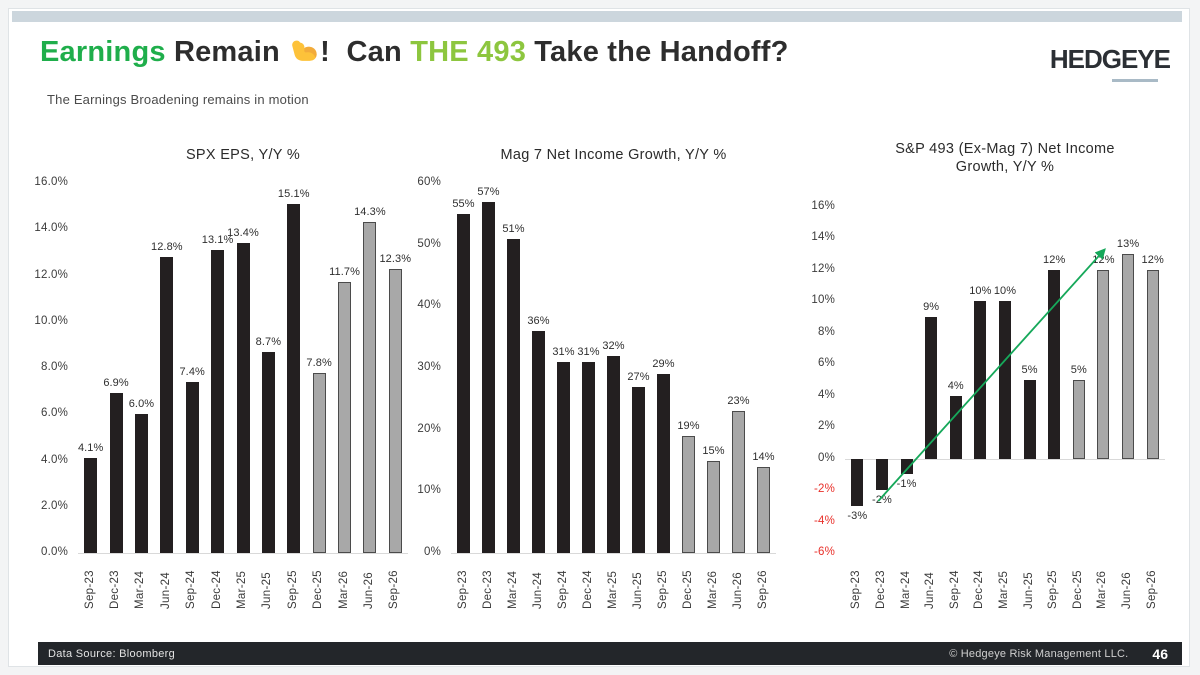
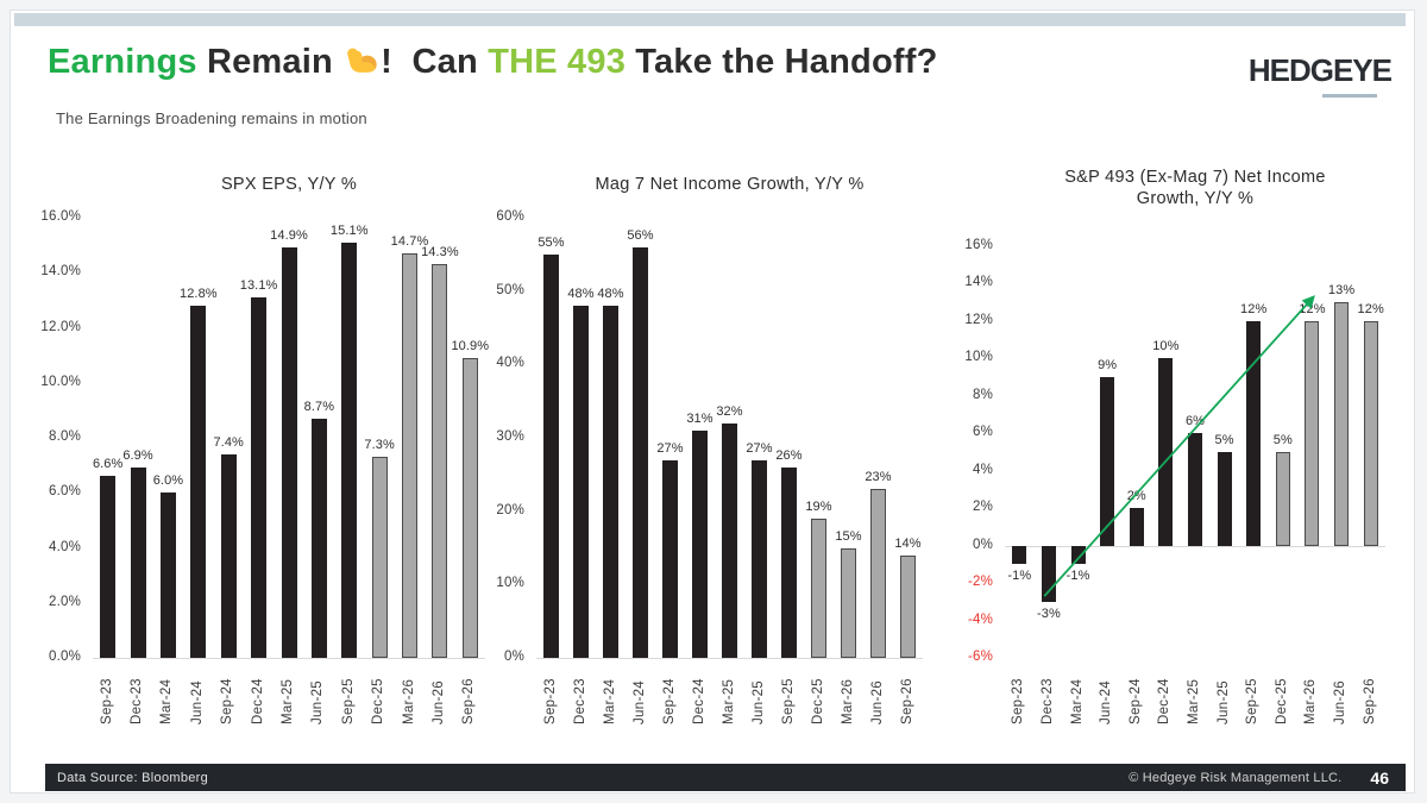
SPX EPS, Y/Y %/Sep-23: 4.1% -> 6.6%
SPX EPS, Y/Y %/Mar-25: 13.4% -> 14.9%
SPX EPS, Y/Y %/Dec-25: 7.8% -> 7.3%
SPX EPS, Y/Y %/Mar-26: 11.7% -> 14.7%
SPX EPS, Y/Y %/Sep-26: 12.3% -> 10.9%
Mag 7 Net Income Growth, Y/Y %/Dec-23: 57% -> 48%
Mag 7 Net Income Growth, Y/Y %/Mar-24: 51% -> 48%
Mag 7 Net Income Growth, Y/Y %/Jun-24: 36% -> 56%
Mag 7 Net Income Growth, Y/Y %/Sep-24: 31% -> 27%
Mag 7 Net Income Growth, Y/Y %/Sep-25: 29% -> 26%
S&P 493 (Ex-Mag 7) Net Income Growth, Y/Y %/Sep-23: -3% -> -1%
S&P 493 (Ex-Mag 7) Net Income Growth, Y/Y %/Dec-23: -2% -> -3%
S&P 493 (Ex-Mag 7) Net Income Growth, Y/Y %/Sep-24: 4% -> 2%
S&P 493 (Ex-Mag 7) Net Income Growth, Y/Y %/Mar-25: 10% -> 6%
